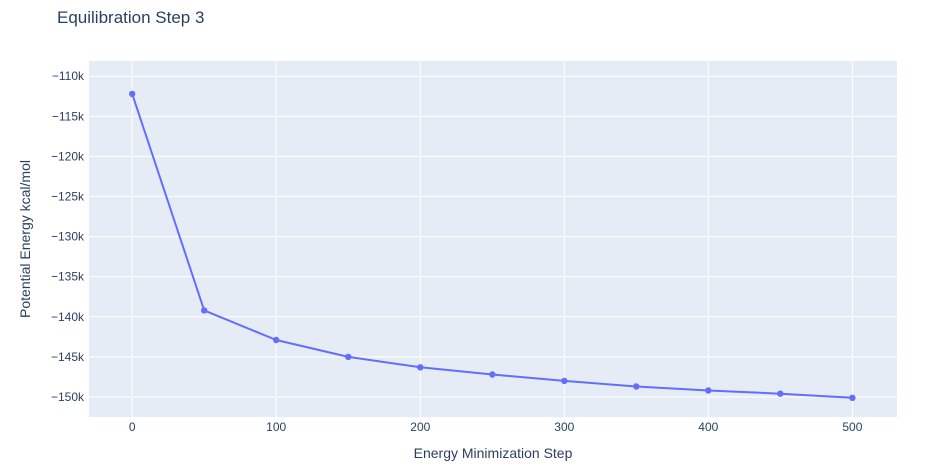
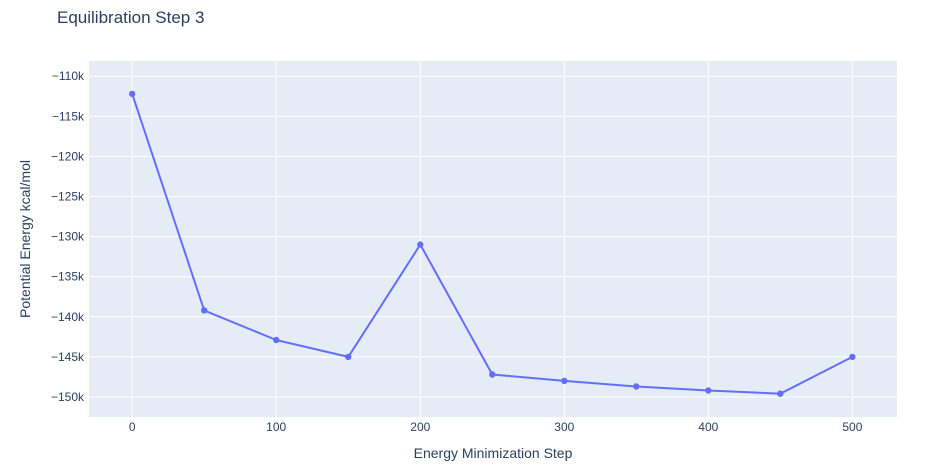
200: -146k -> -131k
500: -150k -> -145k
